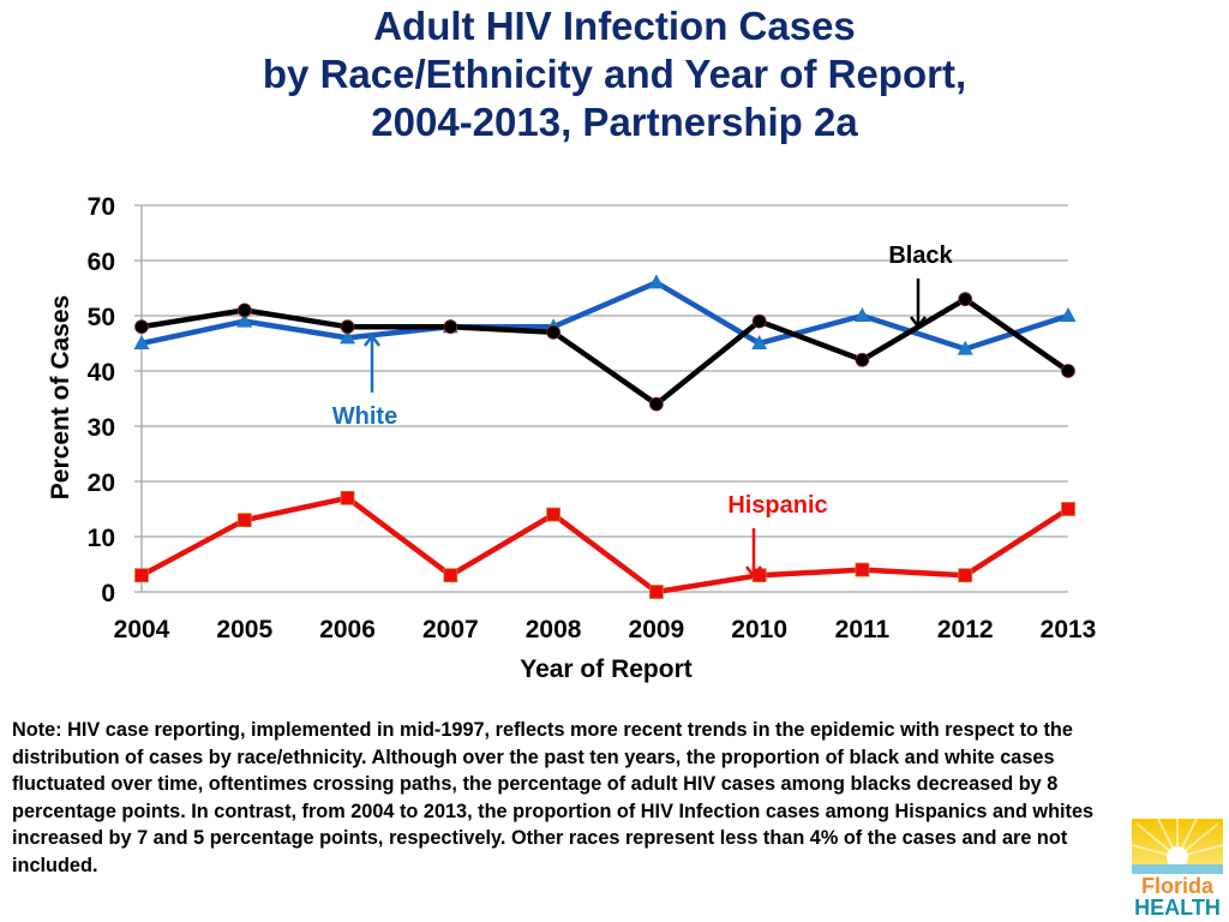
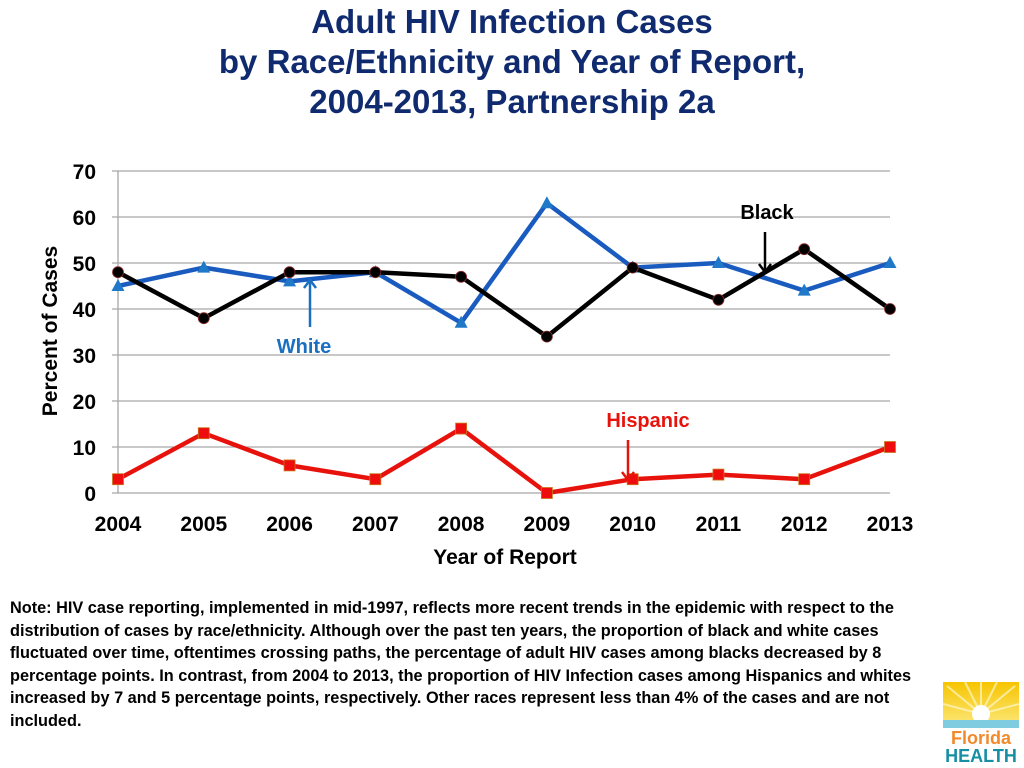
Black/2005: 51 -> 38
Hispanic/2006: 17 -> 6
White/2008: 48 -> 37
White/2009: 56 -> 63
White/2010: 45 -> 49
Hispanic/2013: 15 -> 10
